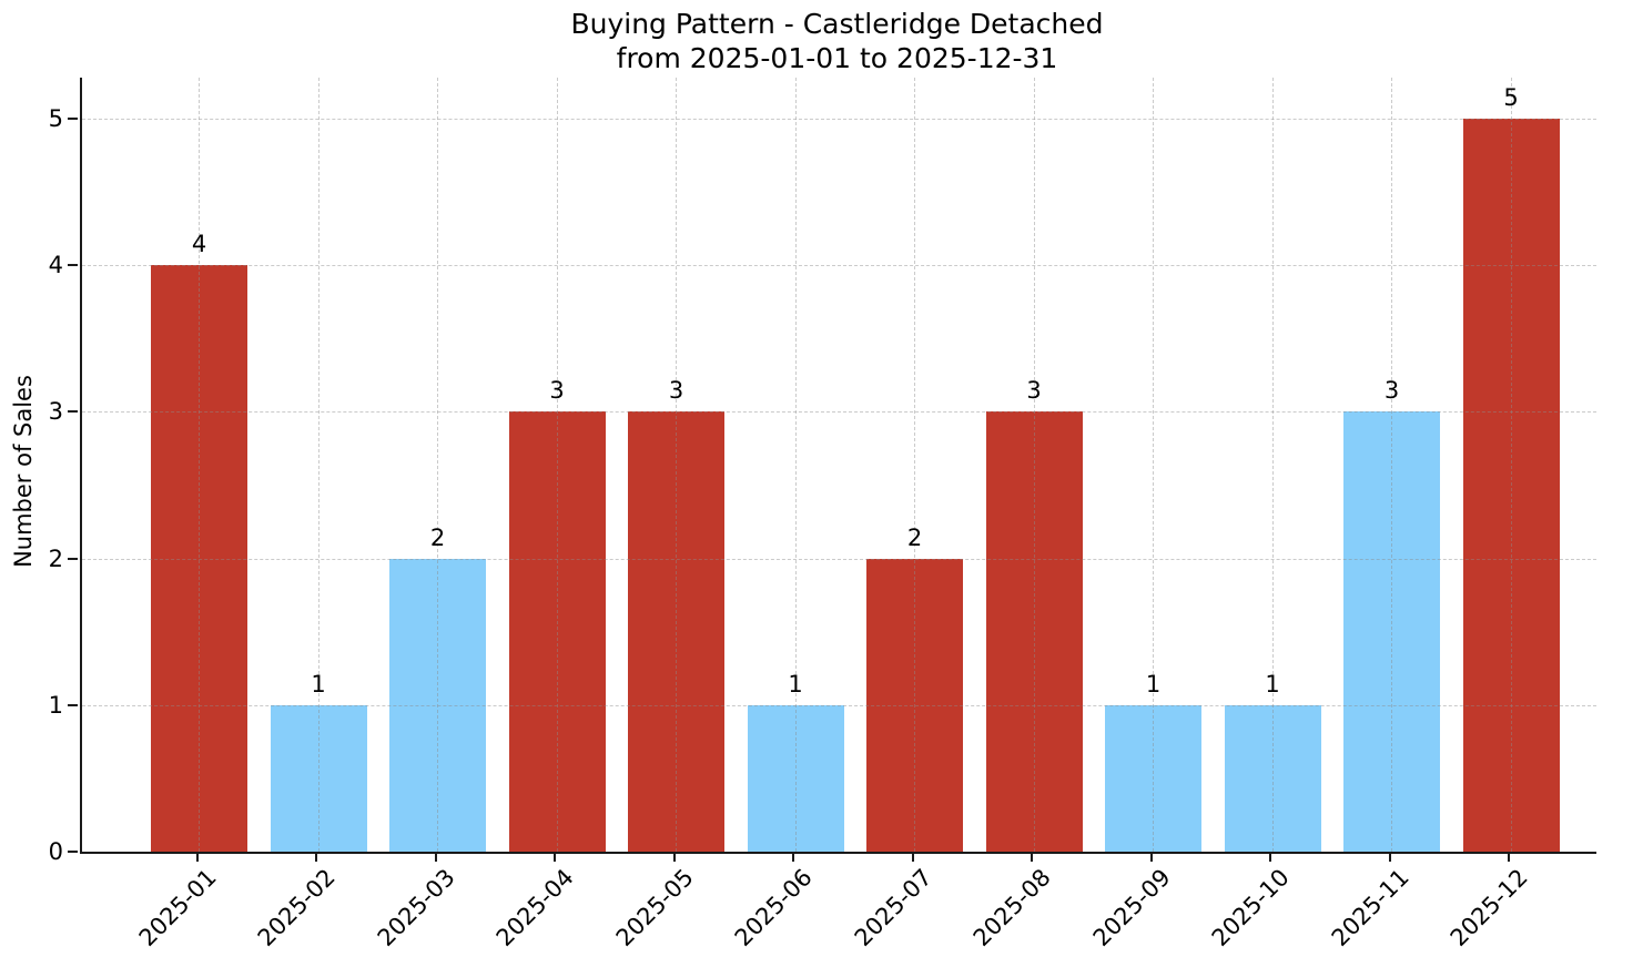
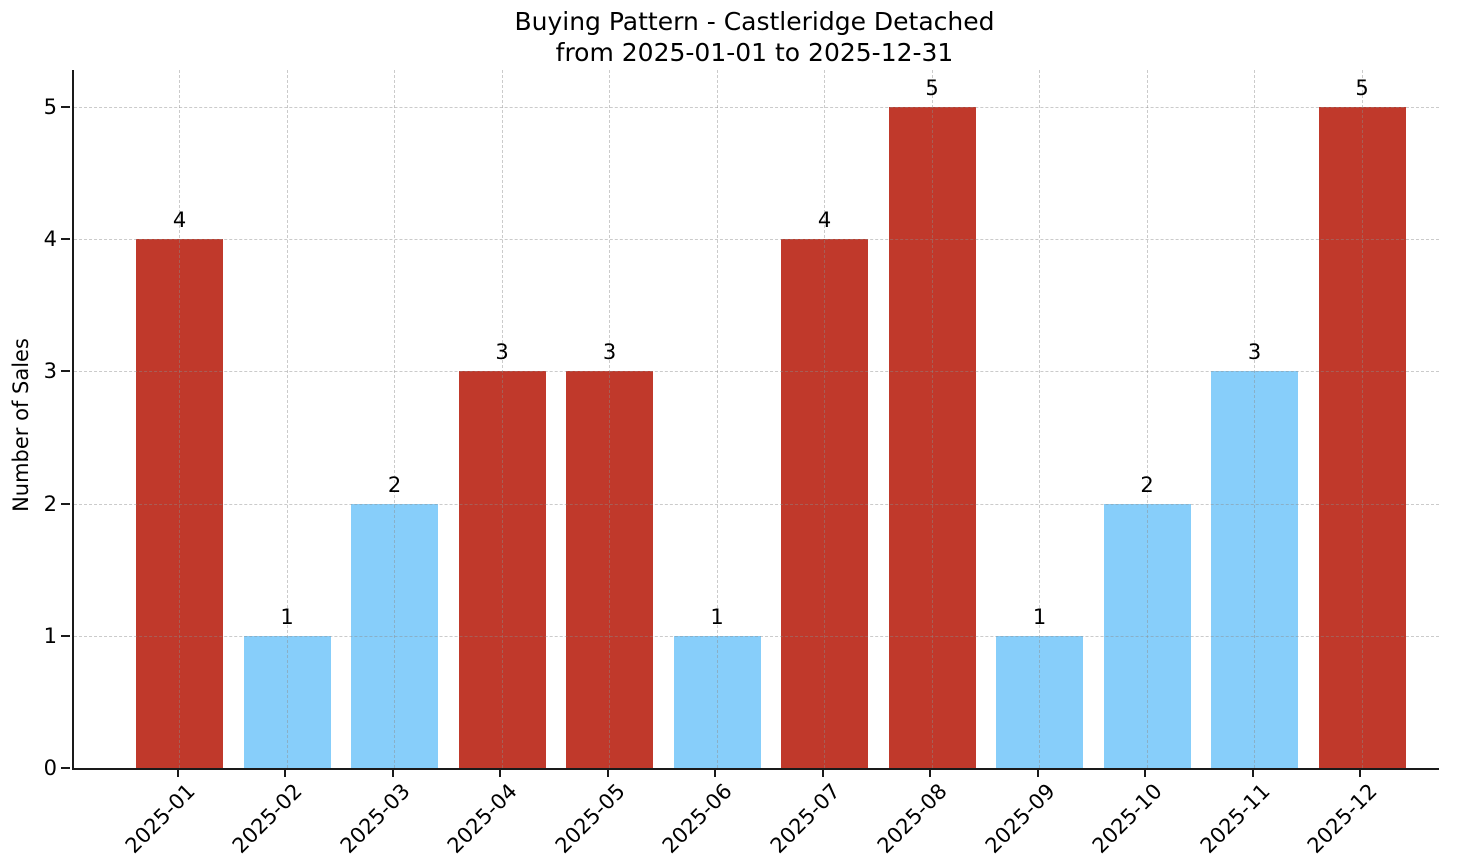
2025-07: 2 -> 4
2025-08: 3 -> 5
2025-10: 1 -> 2
